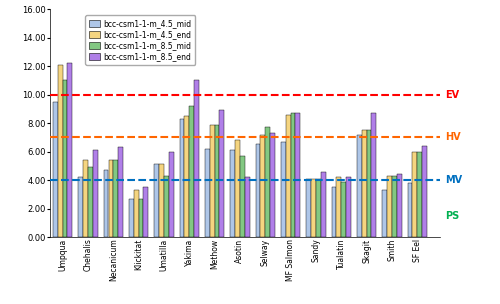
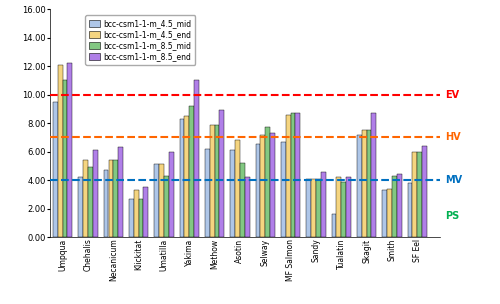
bcc-csm1-1-m_8.5_mid/Asotin: 5.7 -> 5.2
bcc-csm1-1-m_4.5_mid/Tualatin: 3.5 -> 1.6
bcc-csm1-1-m_4.5_end/Smith: 4.3 -> 3.4
